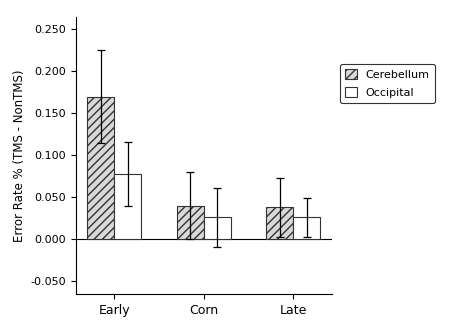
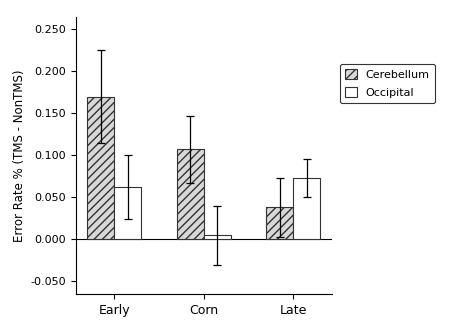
Occipital/Early: 0.078 -> 0.062
Cerebellum/Corn: 0.040 -> 0.107
Occipital/Corn: 0.026 -> 0.005
Occipital/Late: 0.026 -> 0.073
